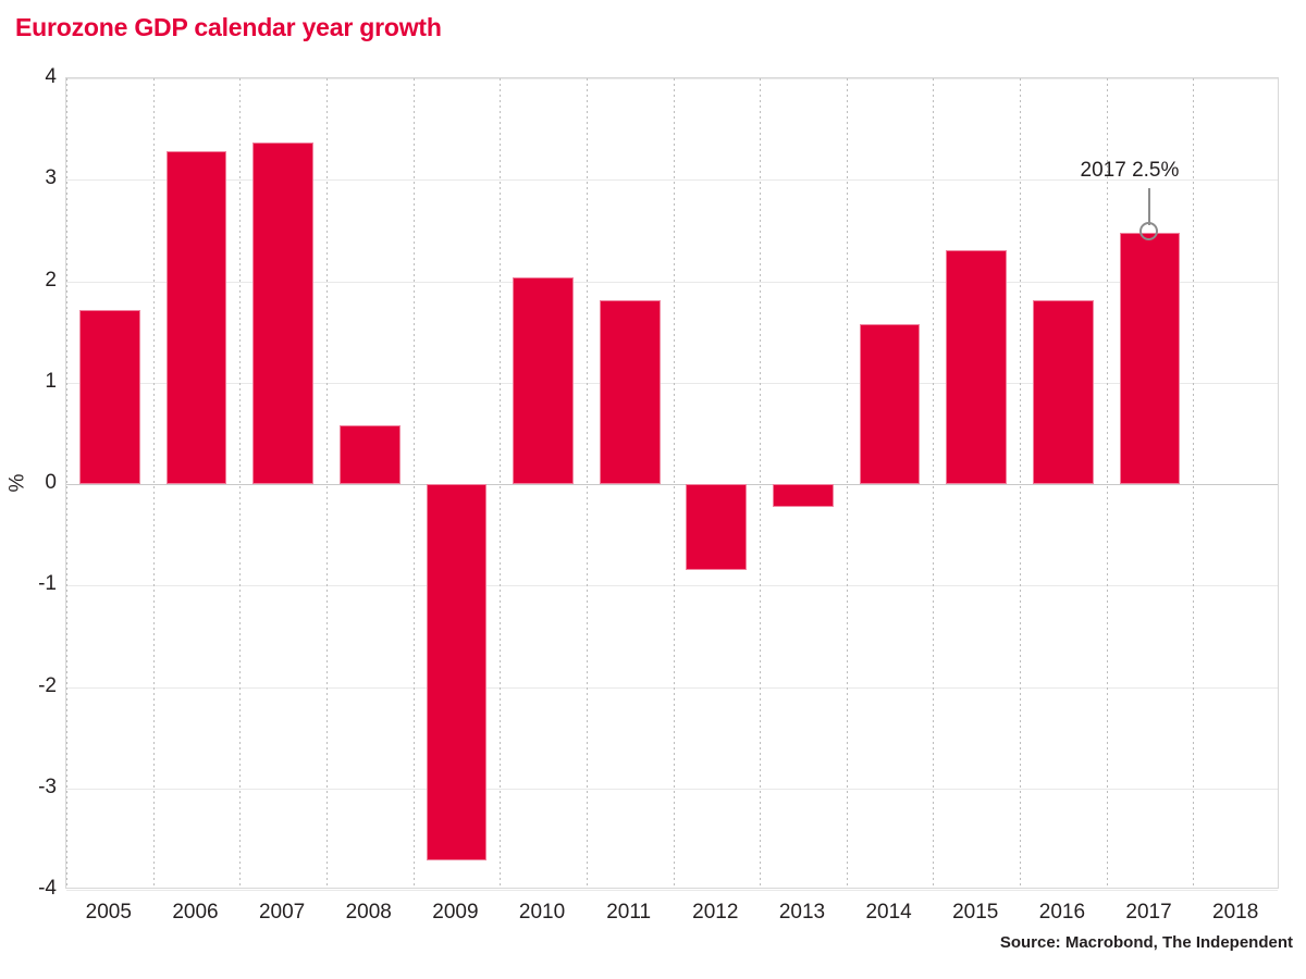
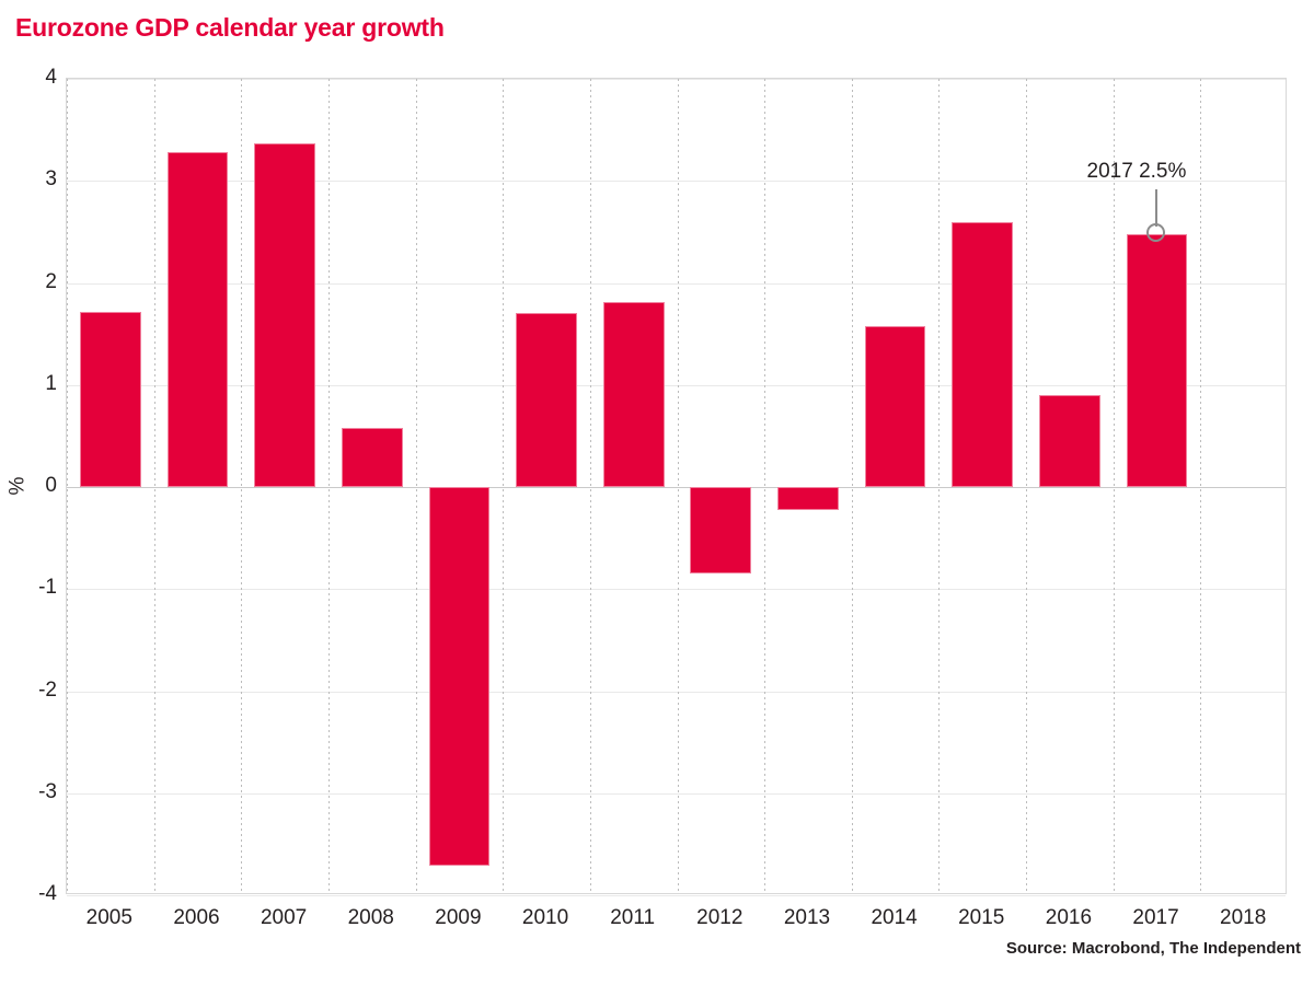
2010: 2.0 -> 1.7
2015: 2.3 -> 2.6
2016: 1.8 -> 0.9
